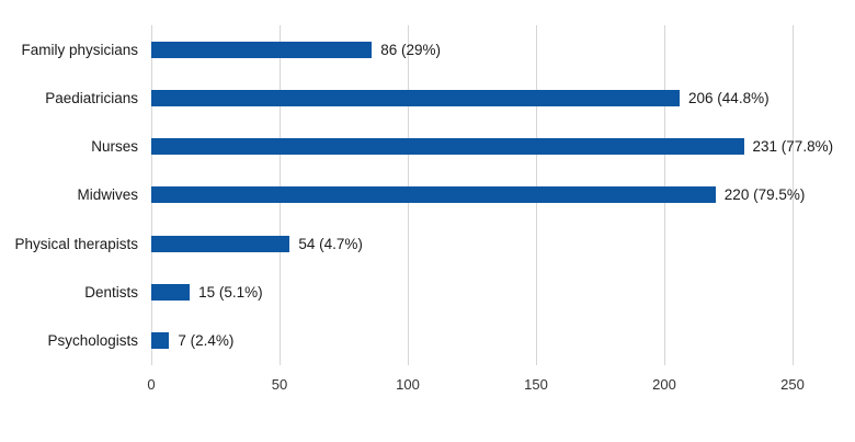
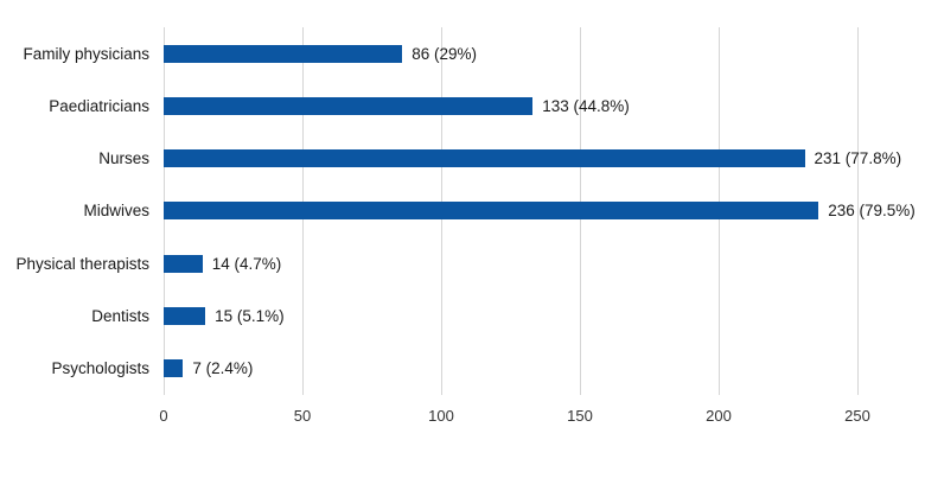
Paediatricians: 206 -> 133
Midwives: 220 -> 236
Physical therapists: 54 -> 14
